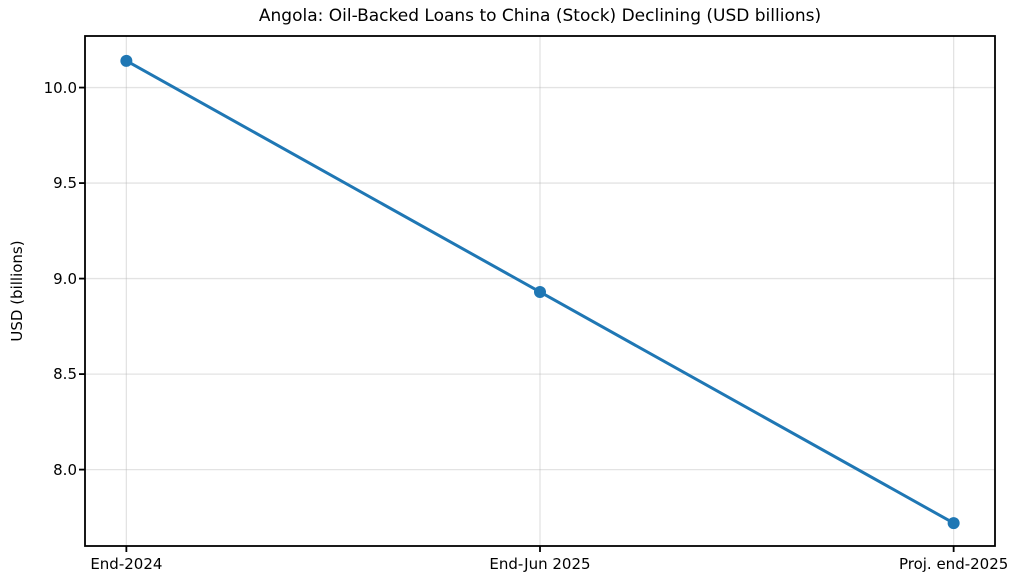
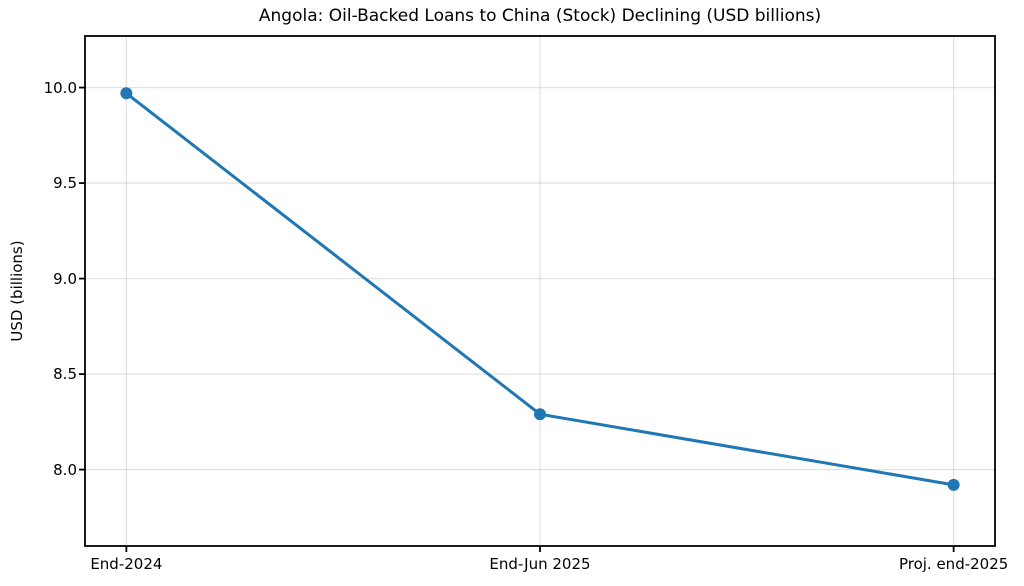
End-2024: 10.14 -> 9.97
End-Jun 2025: 8.93 -> 8.29
Proj. end-2025: 7.72 -> 7.92
